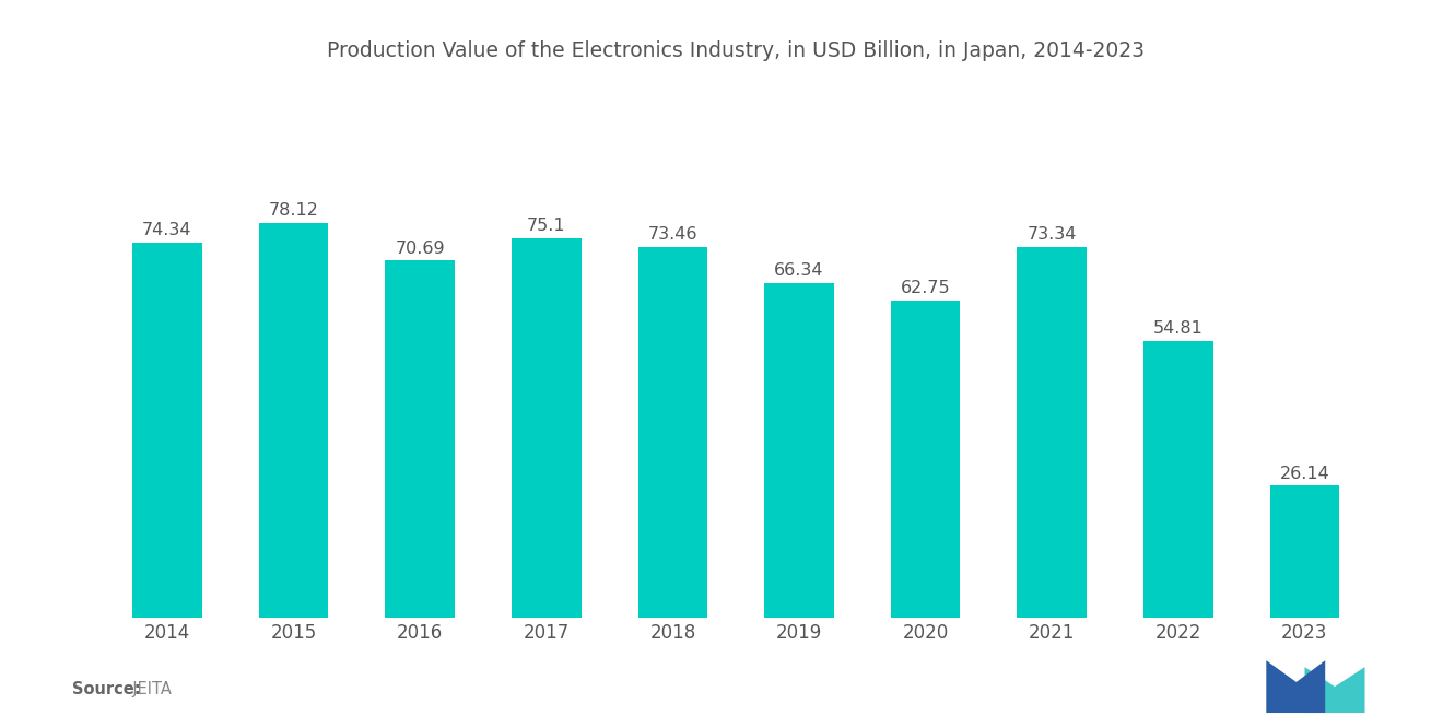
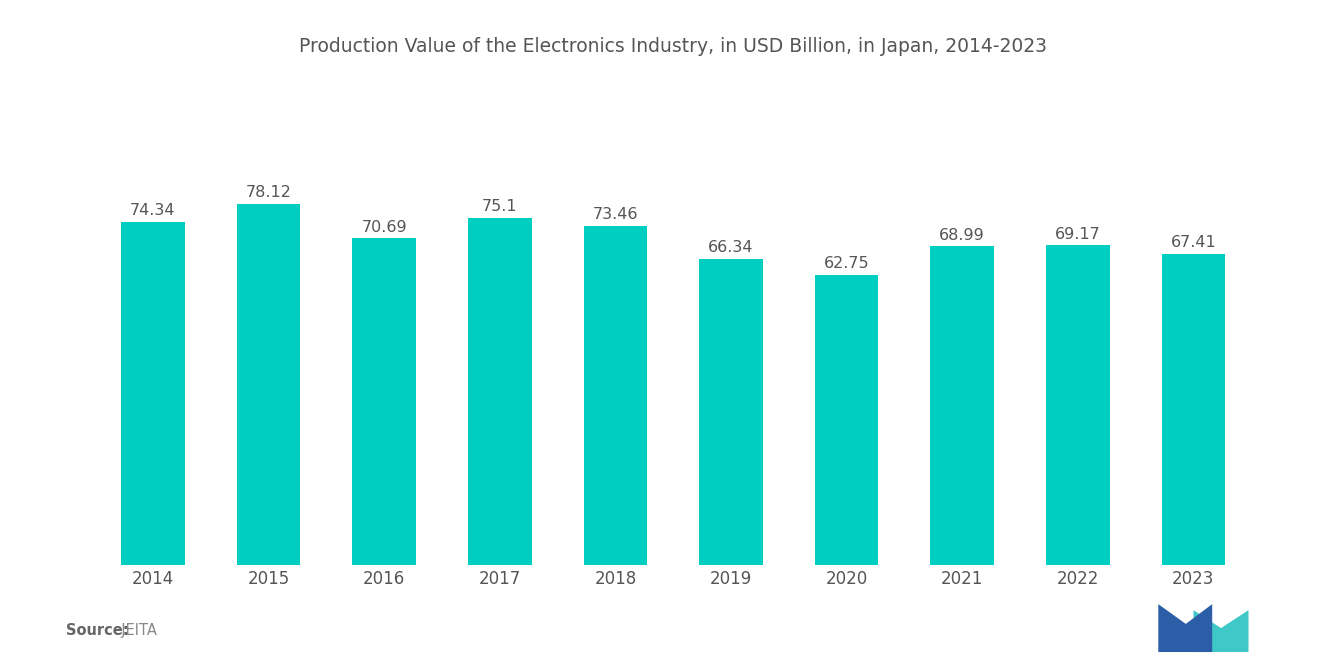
2021: 73.34 -> 68.99
2022: 54.81 -> 69.17
2023: 26.14 -> 67.41
